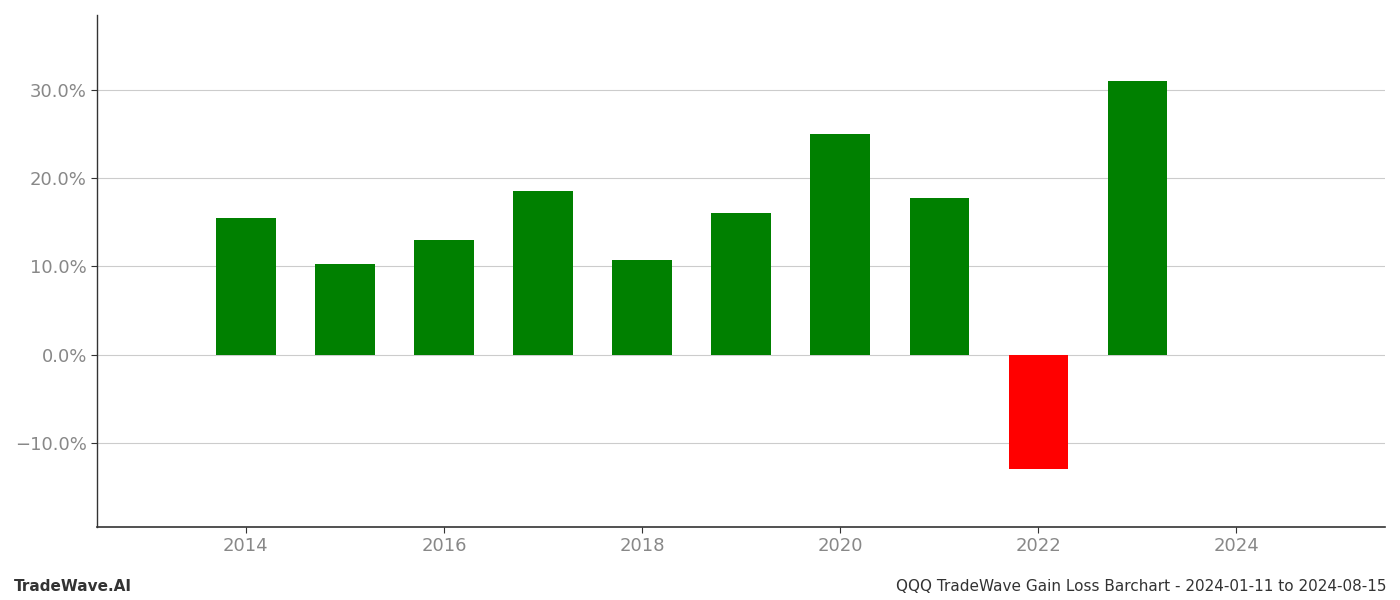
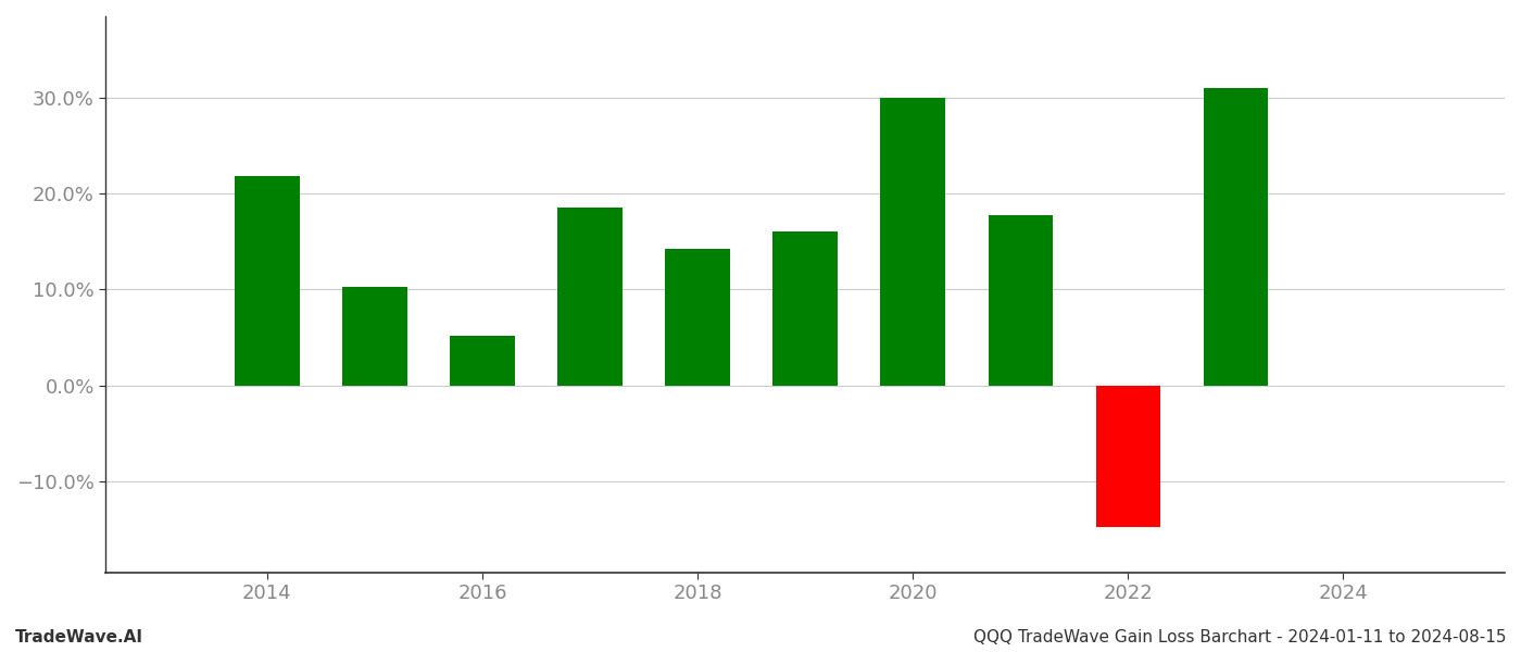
2014: 15.5% -> 21.8%
2016: 13.0% -> 5.2%
2018: 10.7% -> 14.2%
2020: 25.0% -> 30.0%
2022: -13.0% -> -14.8%
